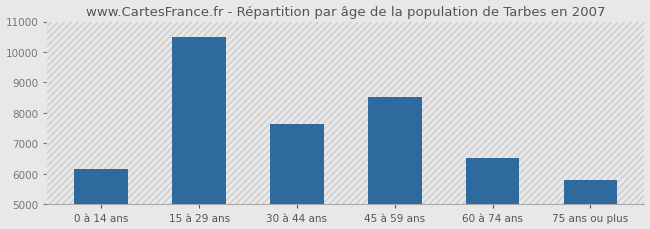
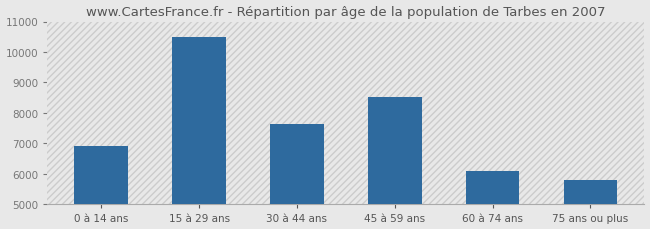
0 à 14 ans: 6150 -> 6900
60 à 74 ans: 6530 -> 6100
